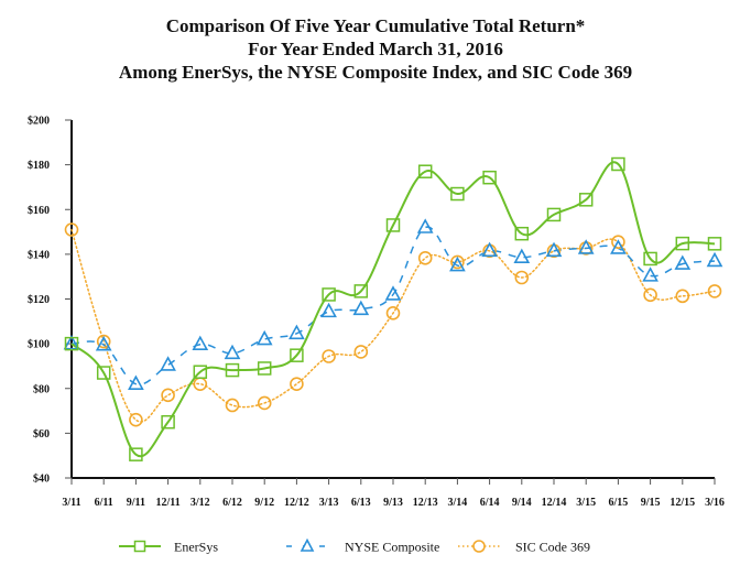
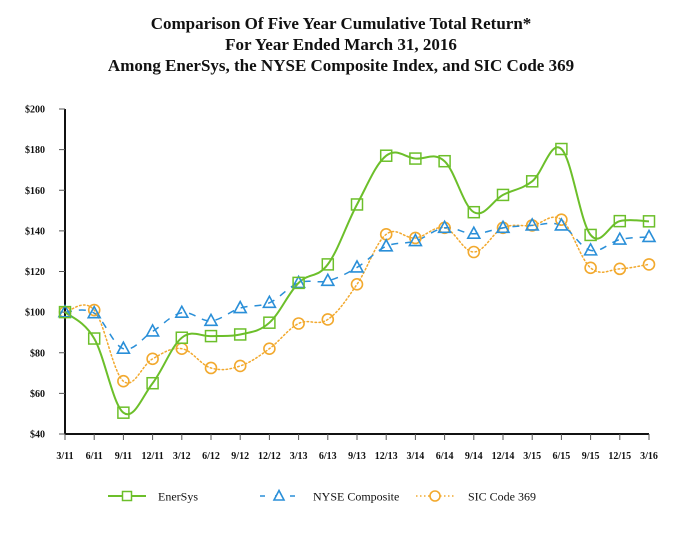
SIC Code 369/3/11: $151 -> $100
EnerSys/3/13: $122 -> $114
NYSE Composite/12/13: $152 -> $132
EnerSys/3/14: $167 -> $176
